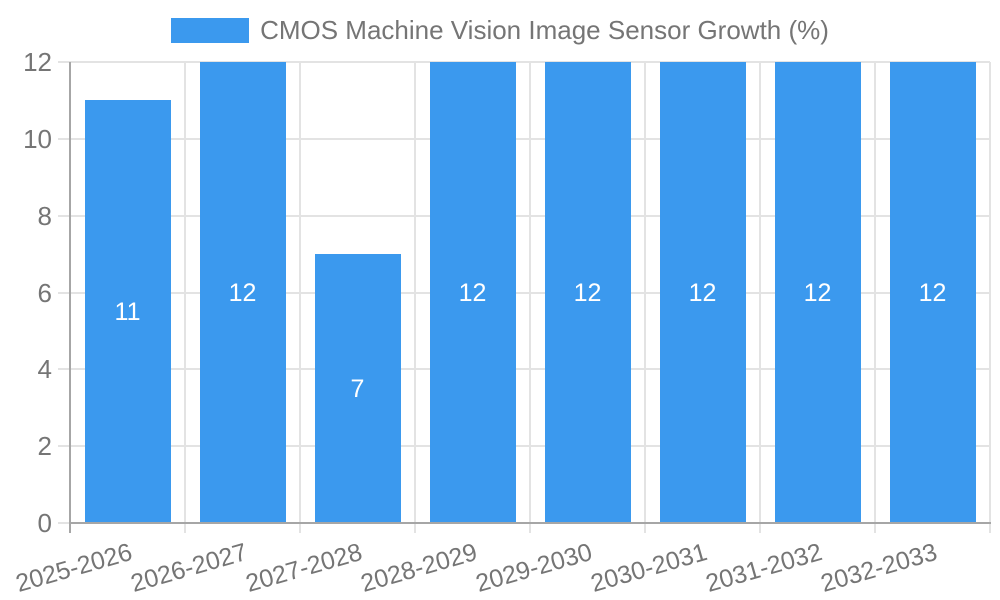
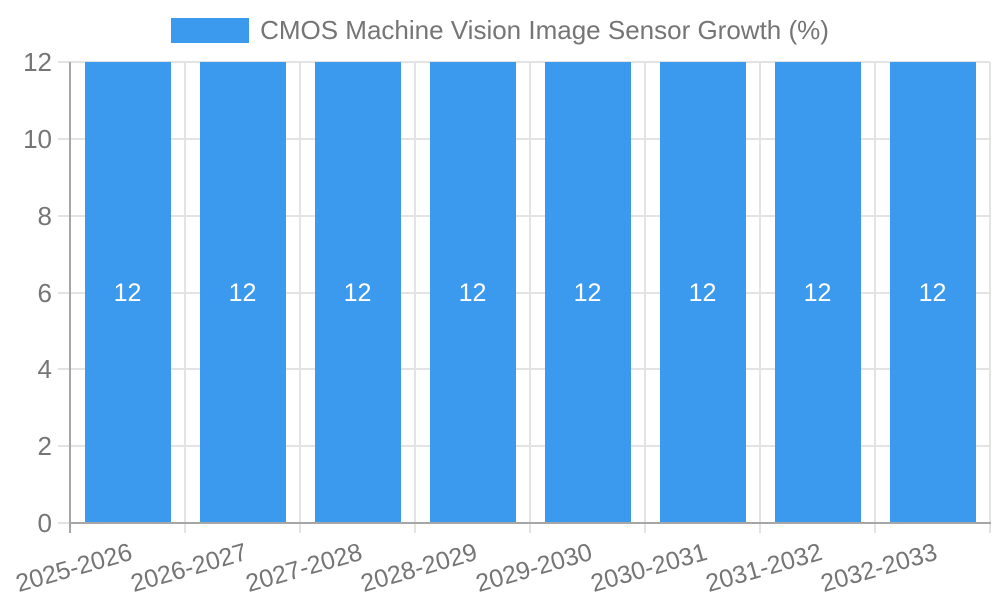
2025-2026: 11 -> 12
2027-2028: 7 -> 12
